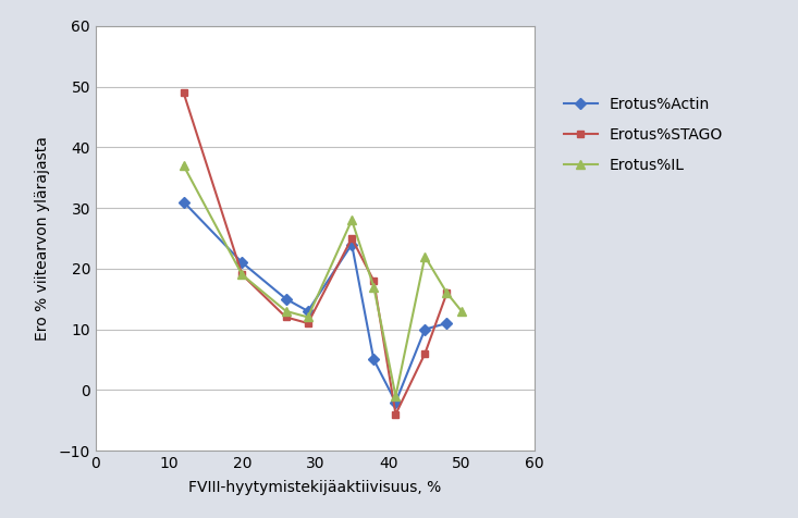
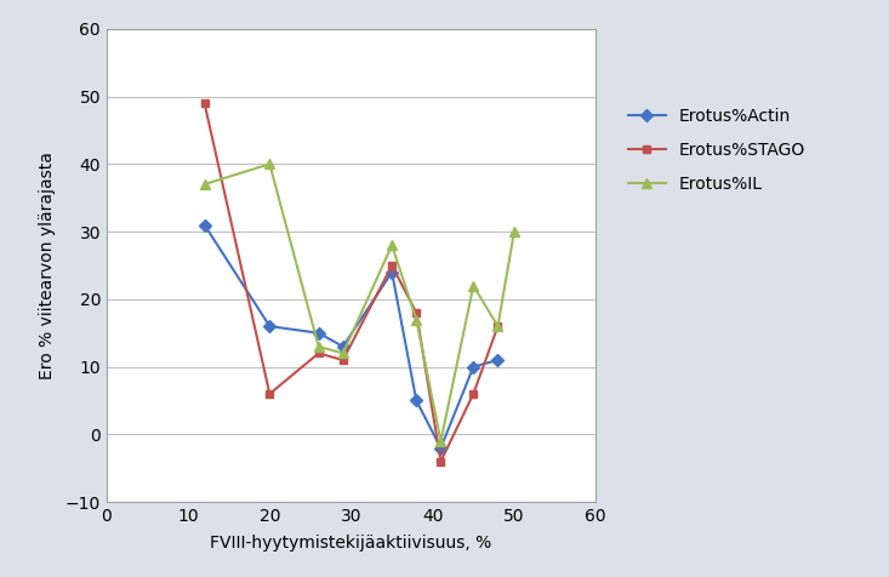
Erotus%Actin/20: 21 -> 16
Erotus%STAGO/20: 19 -> 6
Erotus%IL/20: 19 -> 40
Erotus%IL/50: 13 -> 30
